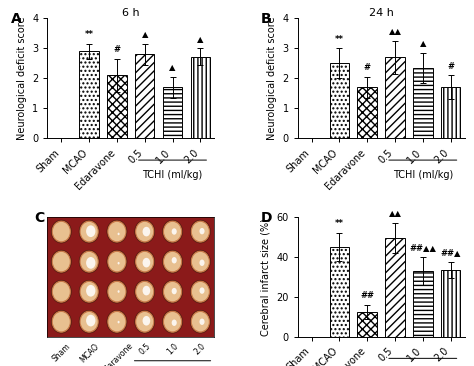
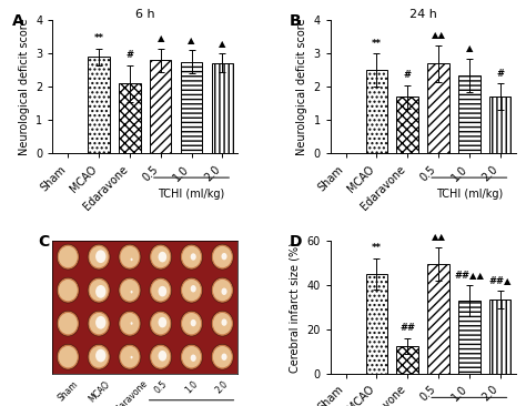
6 h/1.0: 1.70 -> 2.75
